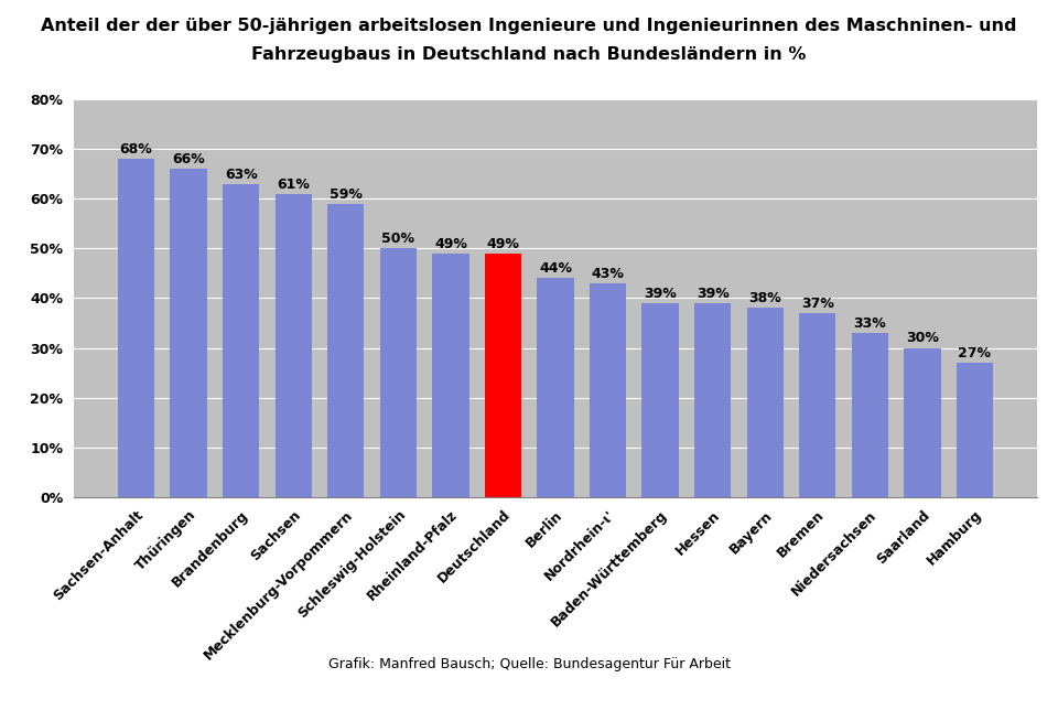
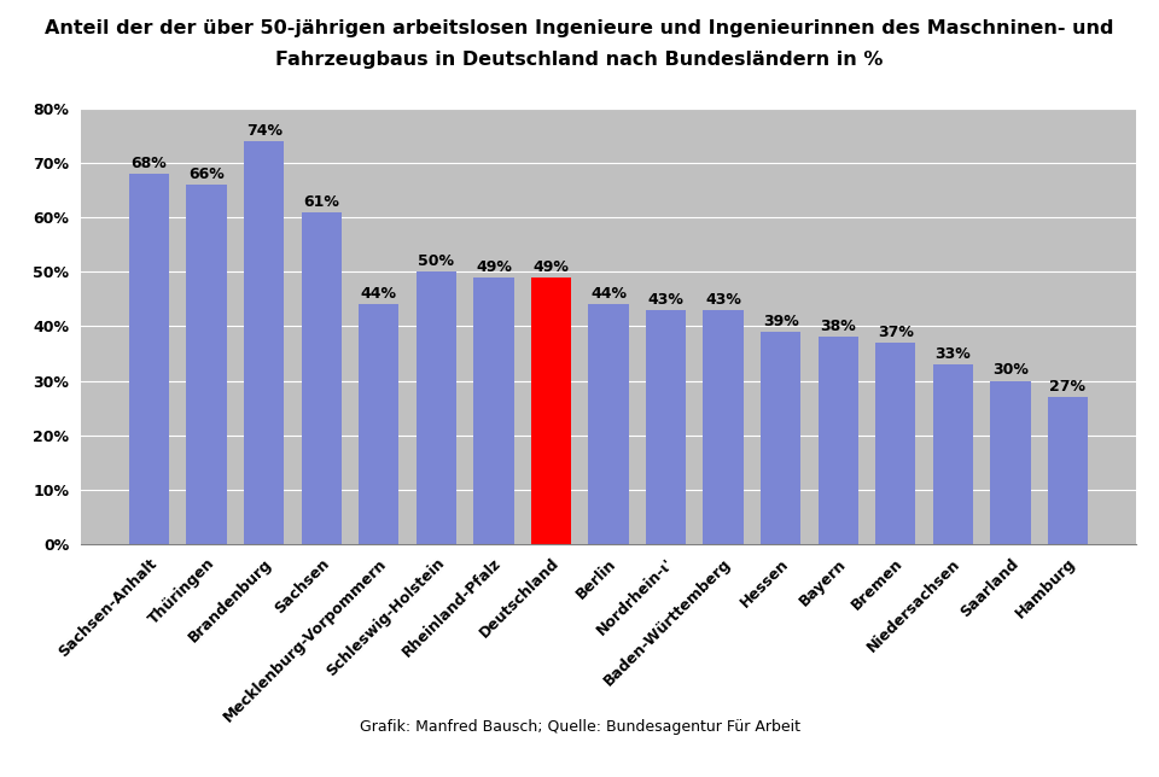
Brandenburg: 63% -> 74%
Mecklenburg-Vorpommern: 59% -> 44%
Baden-Württemberg: 39% -> 43%
